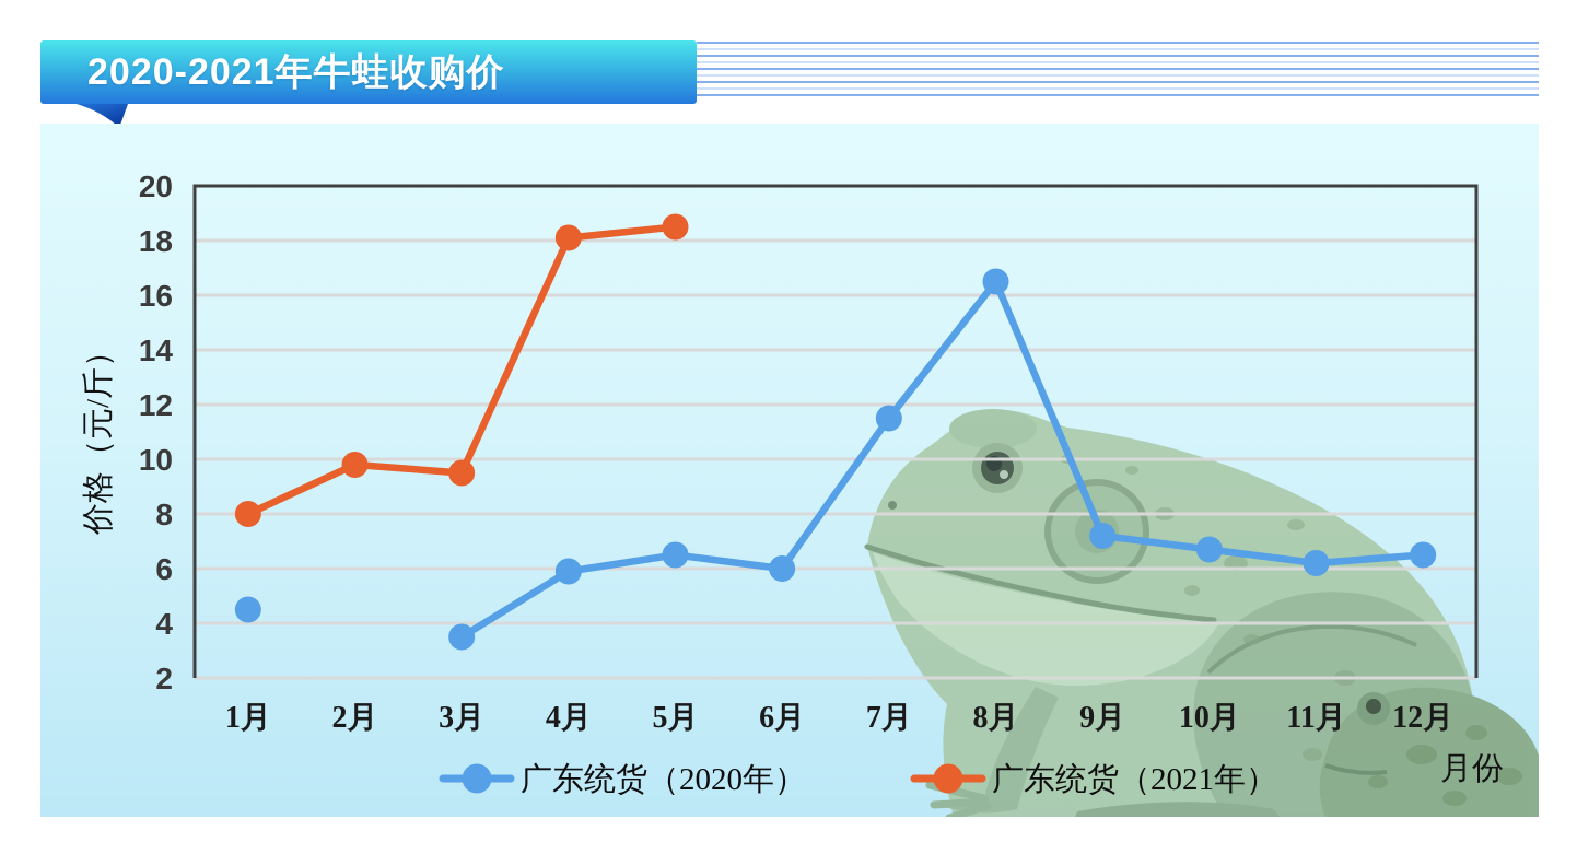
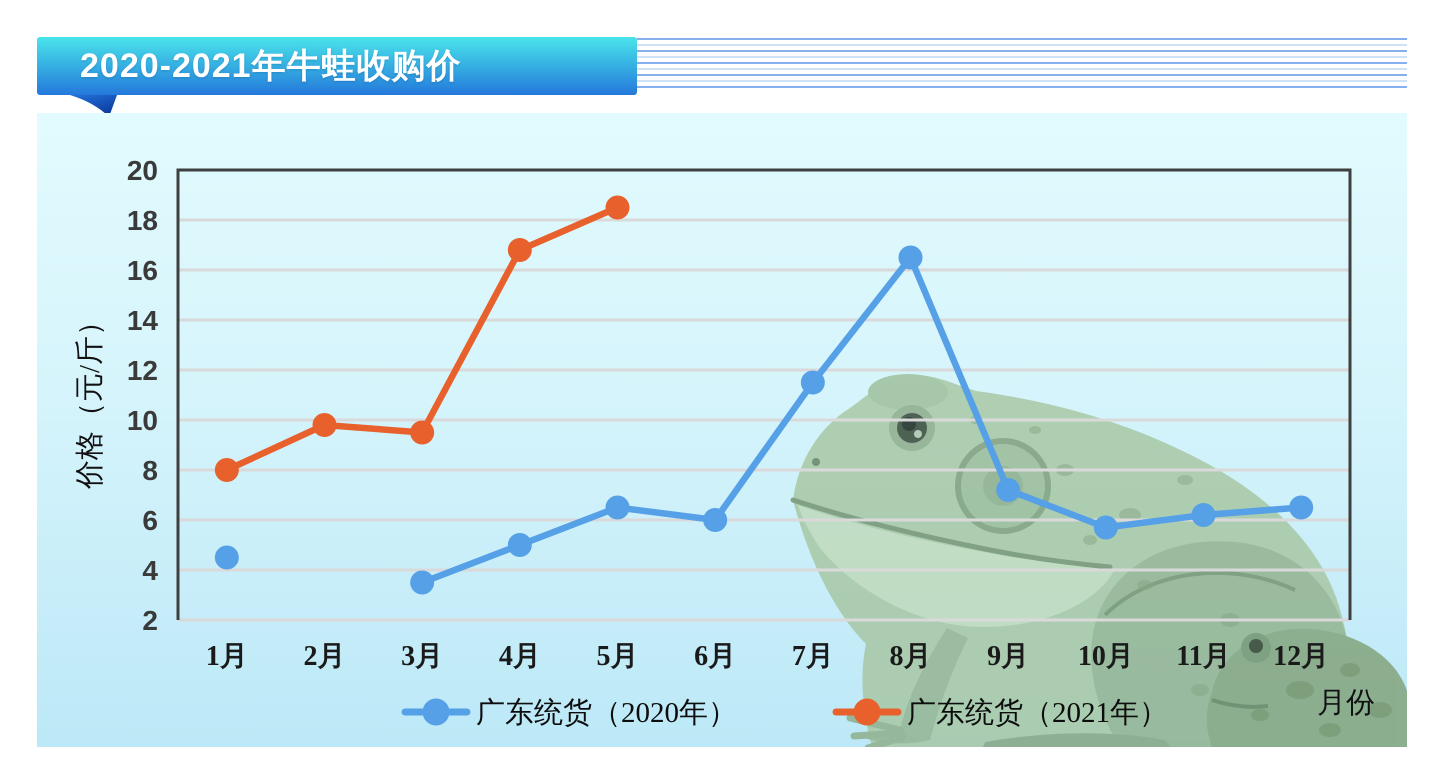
广东统货（2020年）/4月: 5.9 -> 5.0
广东统货（2021年）/4月: 18.1 -> 16.8
广东统货（2020年）/10月: 6.7 -> 5.7
